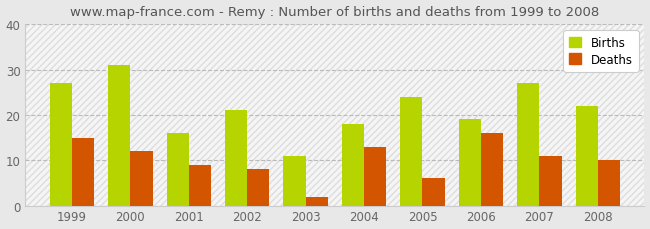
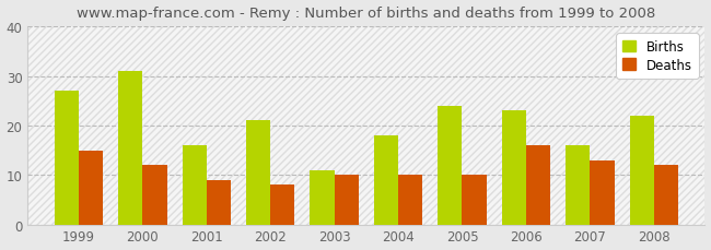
Deaths/2003: 2 -> 10
Deaths/2004: 13 -> 10
Deaths/2005: 6 -> 10
Births/2006: 19 -> 23
Births/2007: 27 -> 16
Deaths/2007: 11 -> 13
Deaths/2008: 10 -> 12
